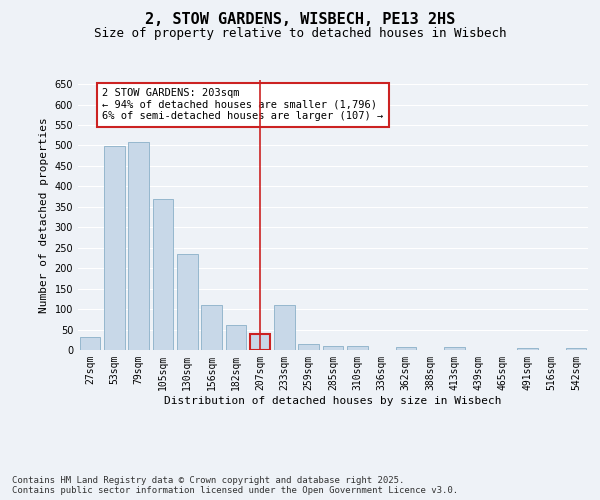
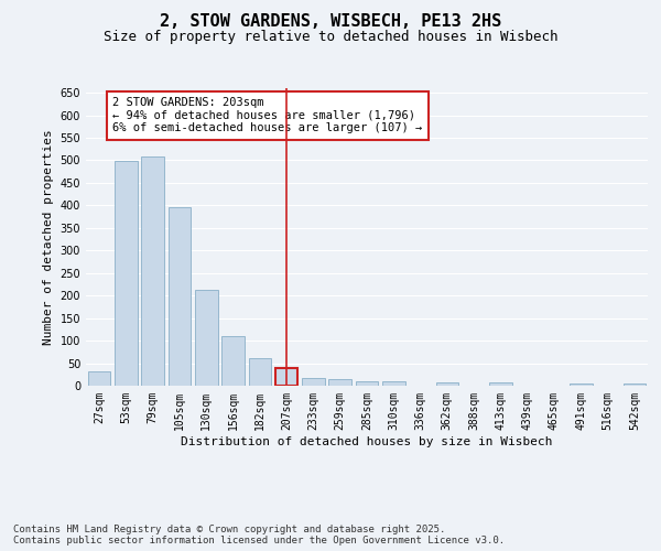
105sqm: 370 -> 396
130sqm: 235 -> 213
233sqm: 110 -> 18
